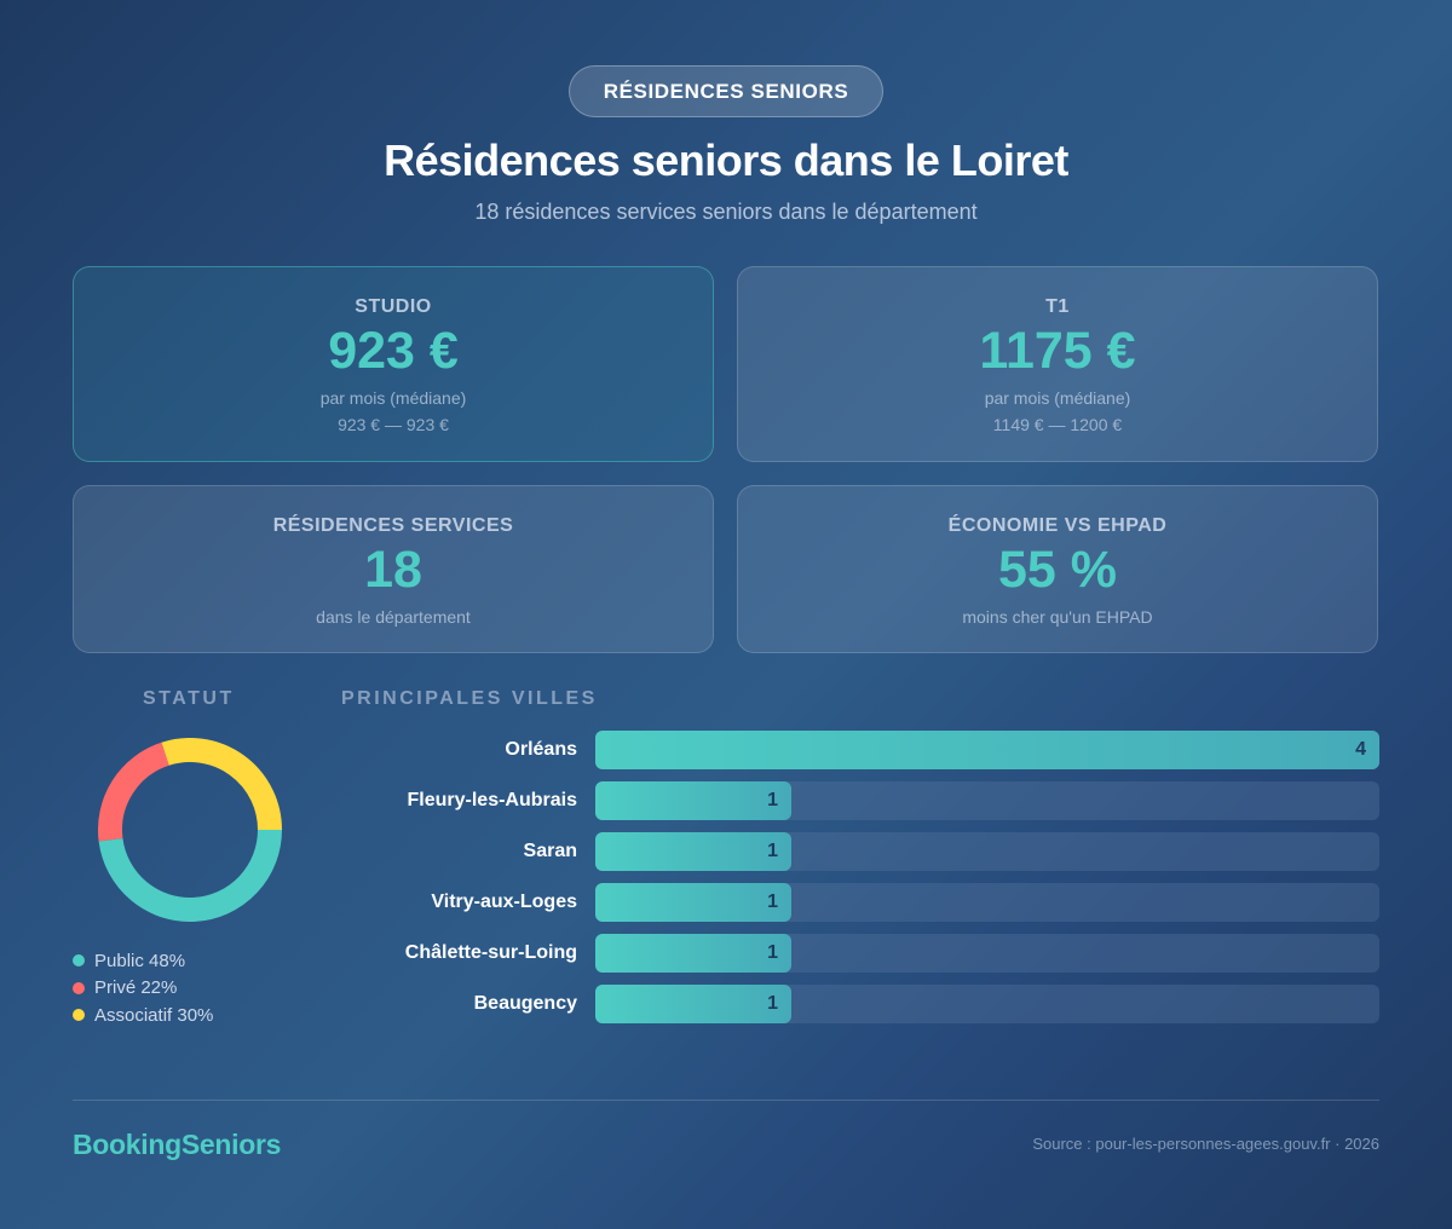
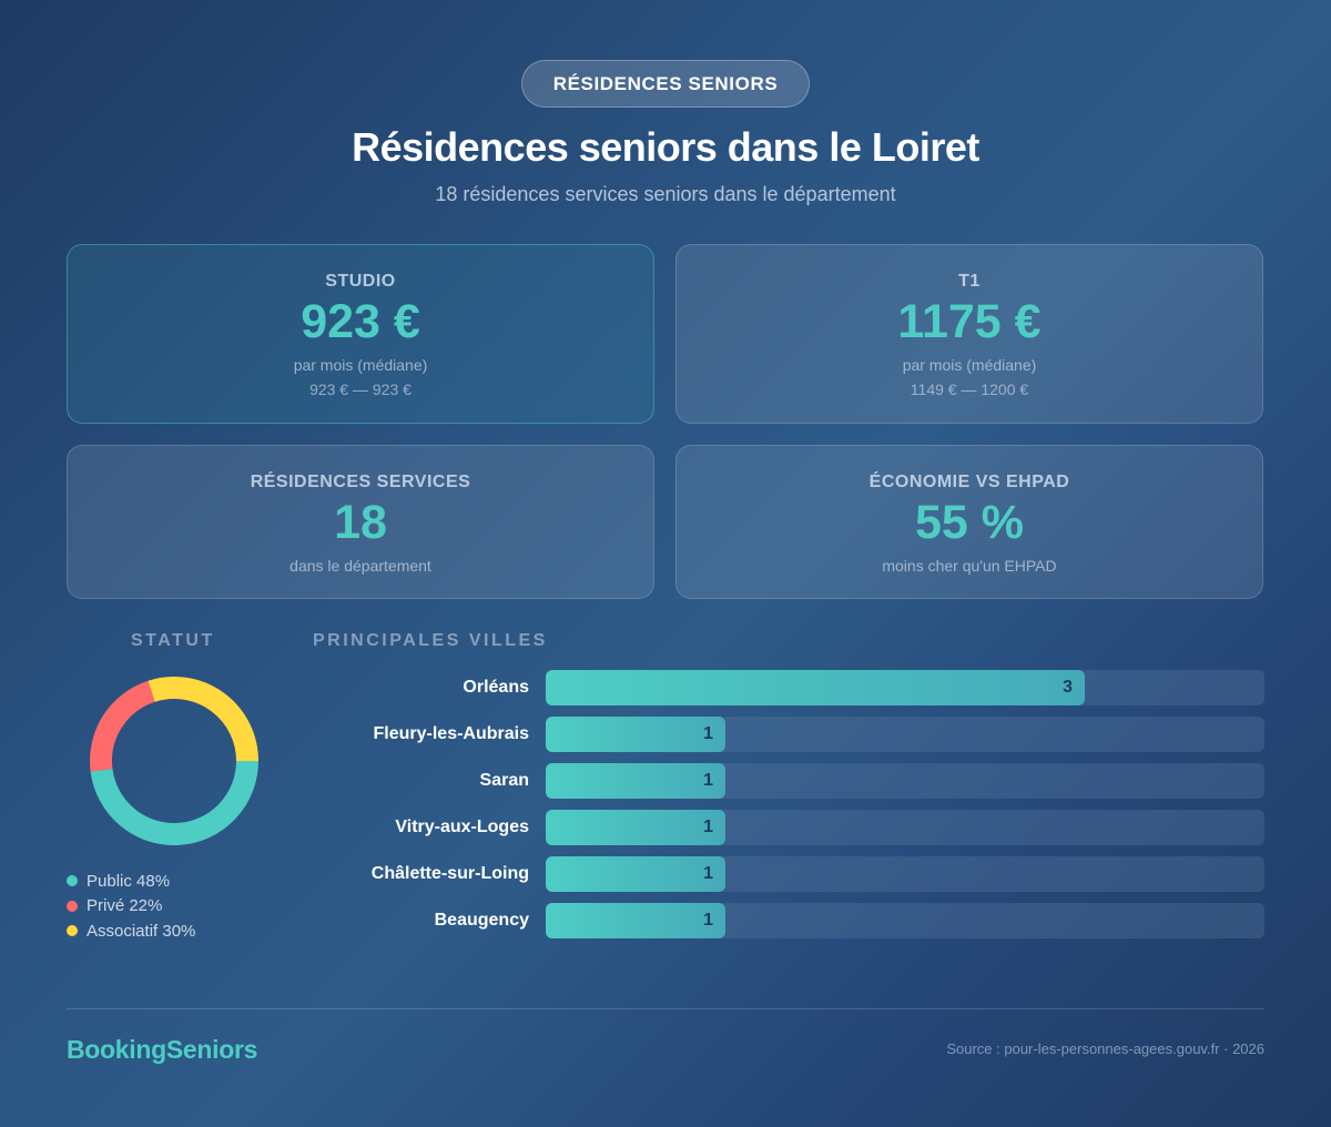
PRINCIPALES VILLES/Orléans: 4 -> 3
